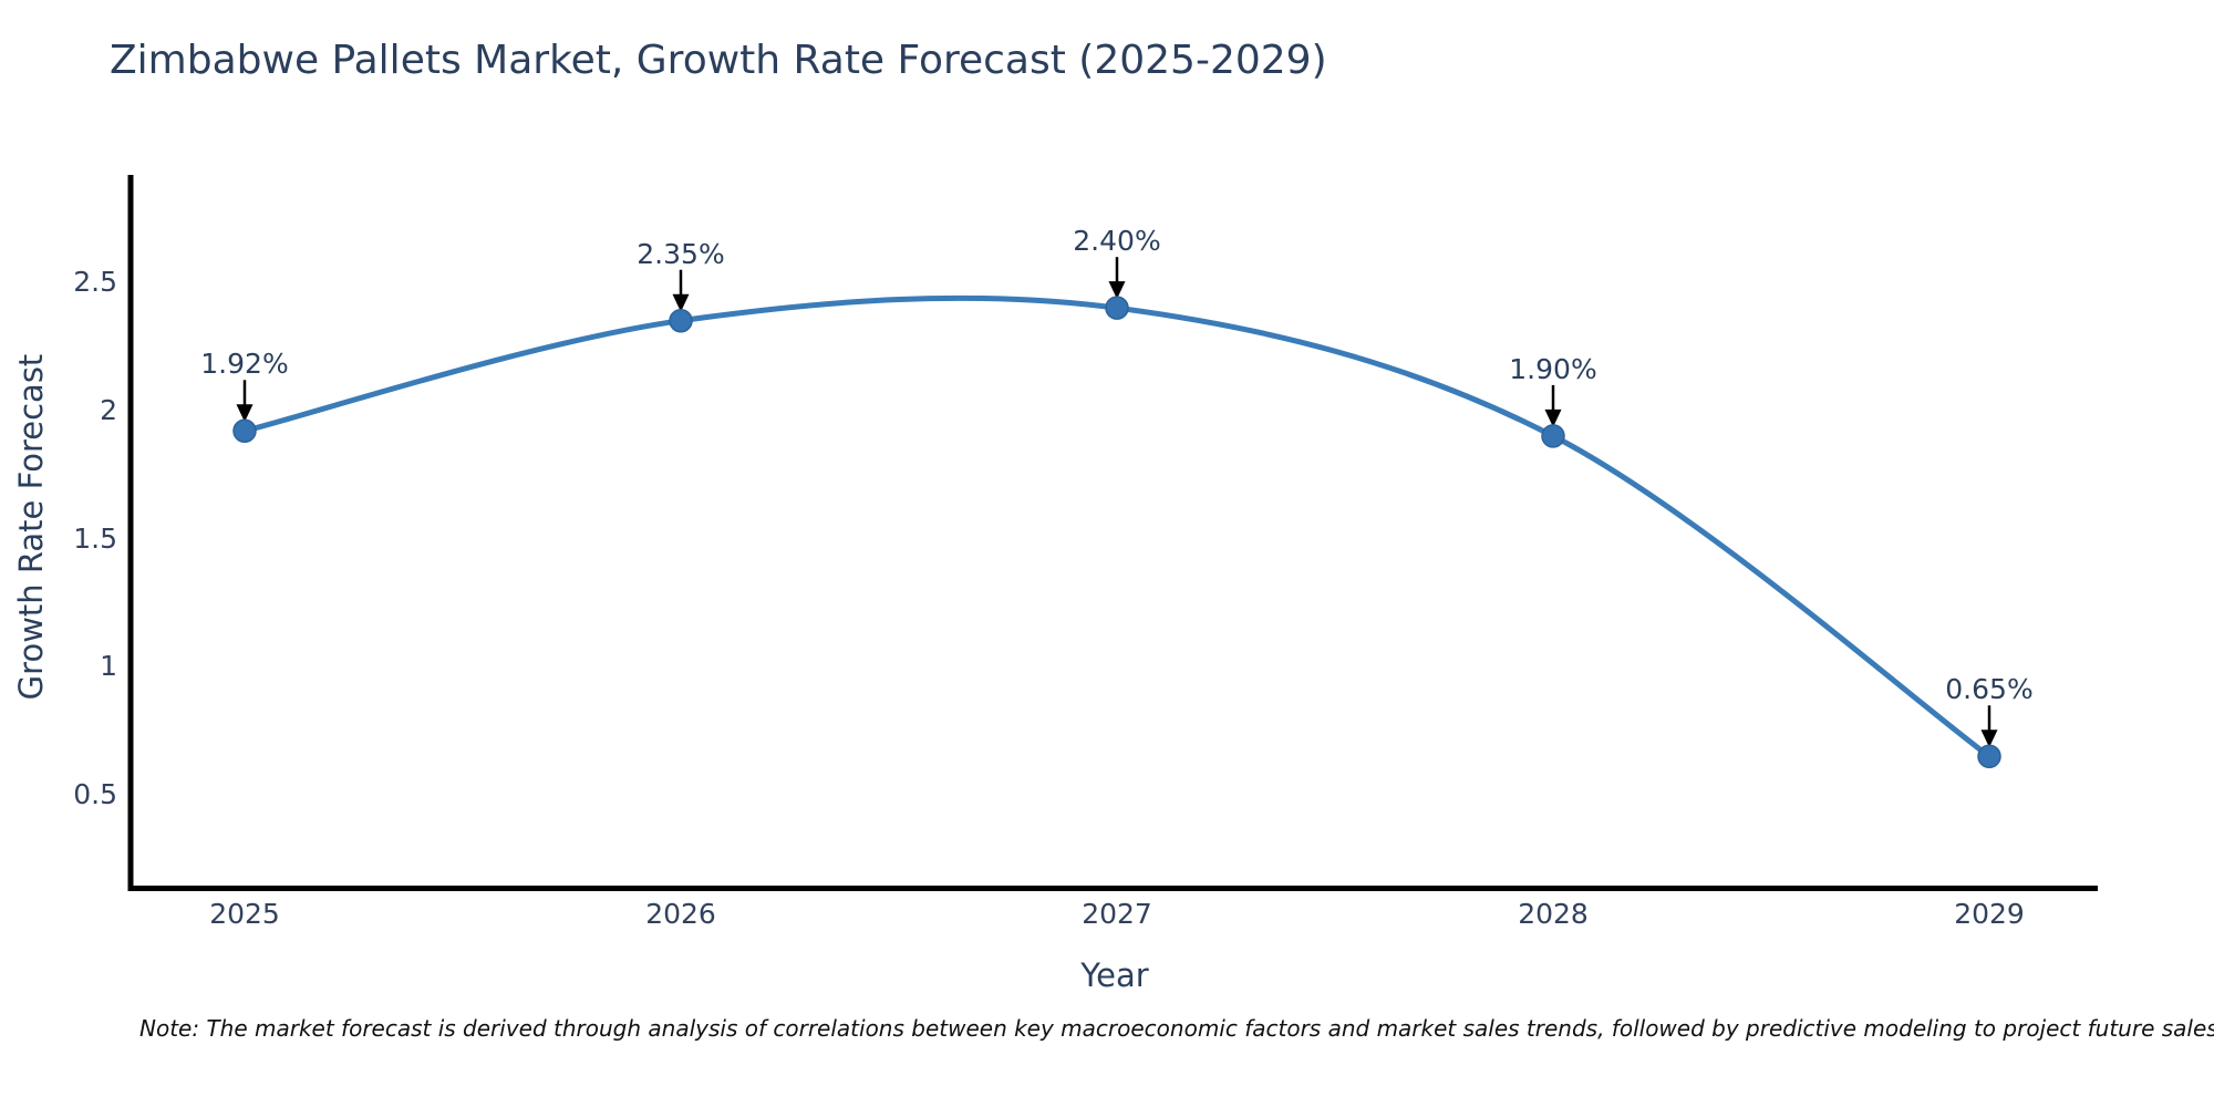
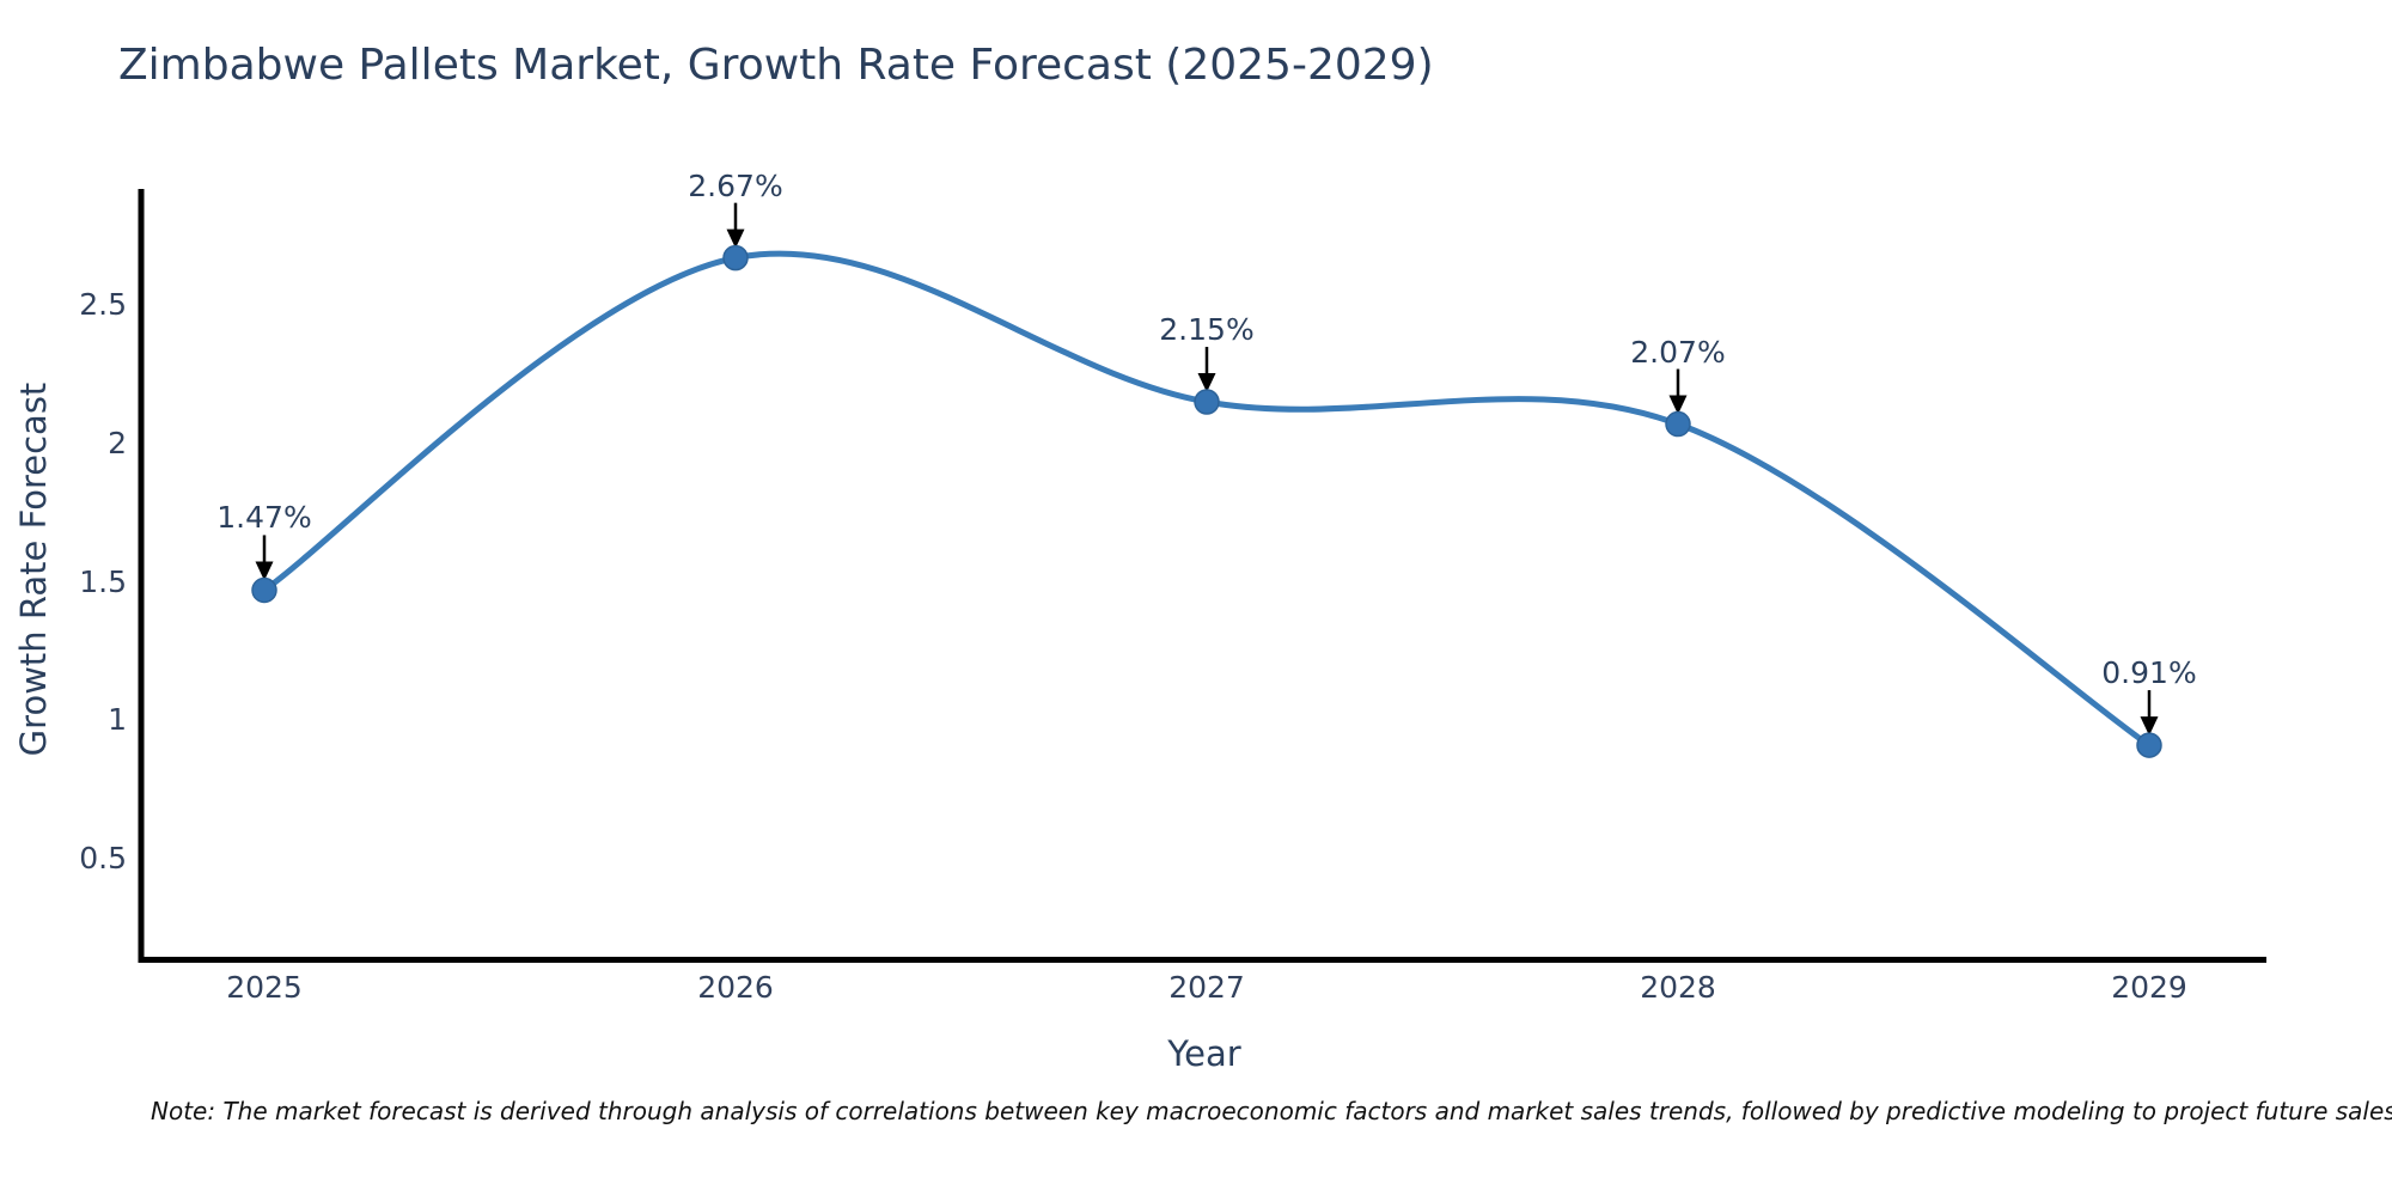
2025: 1.92% -> 1.47%
2026: 2.35% -> 2.67%
2027: 2.40% -> 2.15%
2028: 1.90% -> 2.07%
2029: 0.65% -> 0.91%
